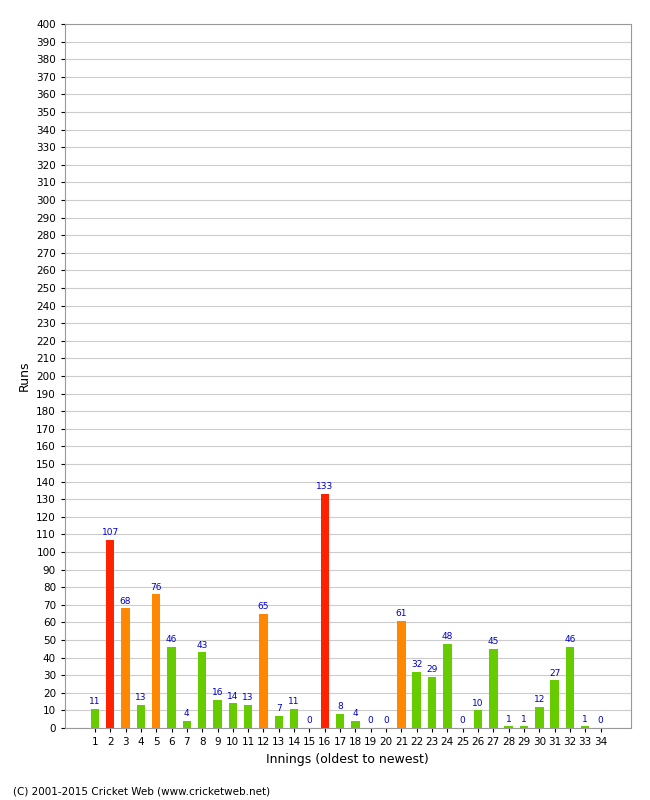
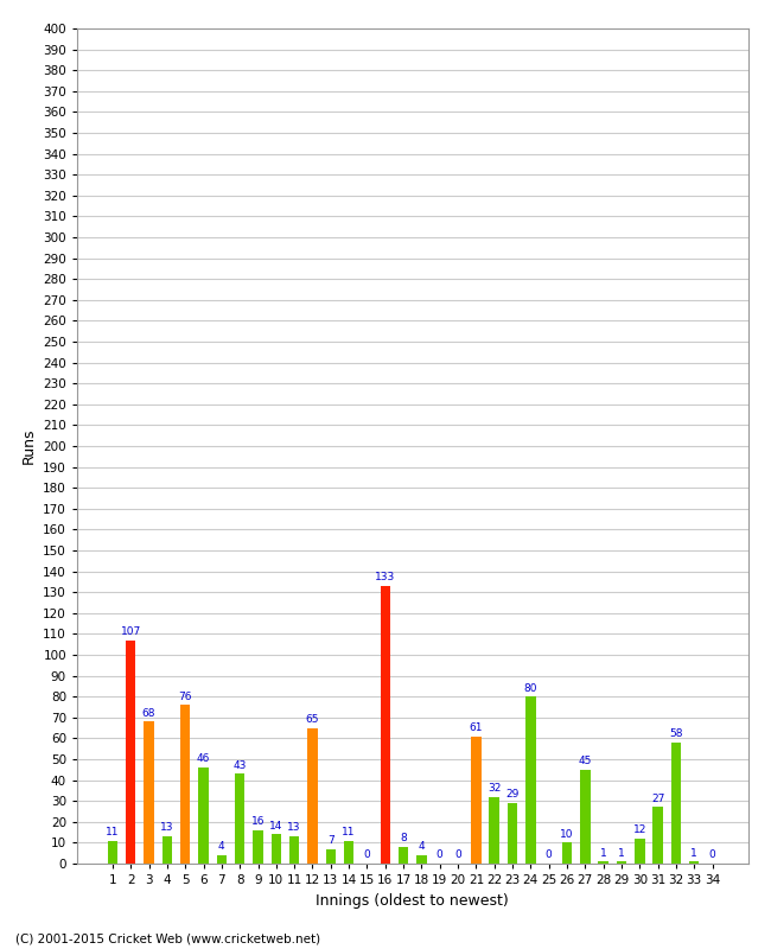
24: 48 -> 80
32: 46 -> 58
